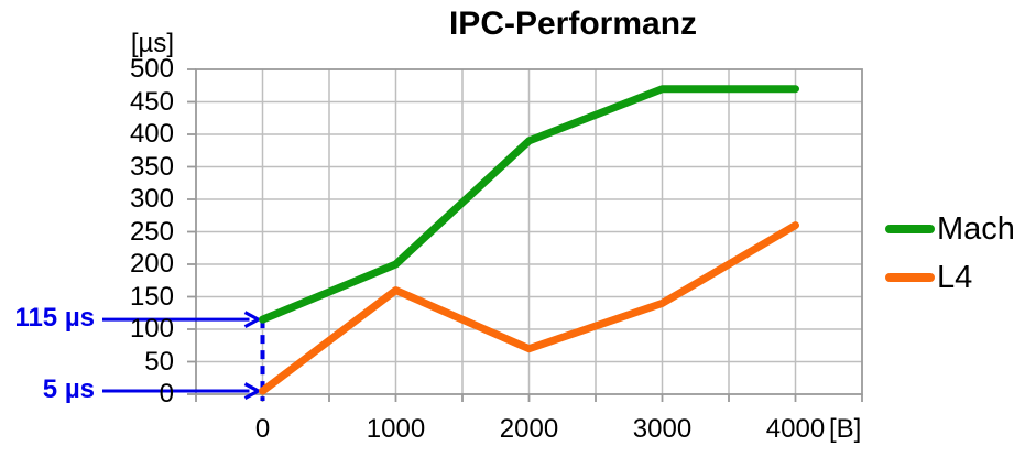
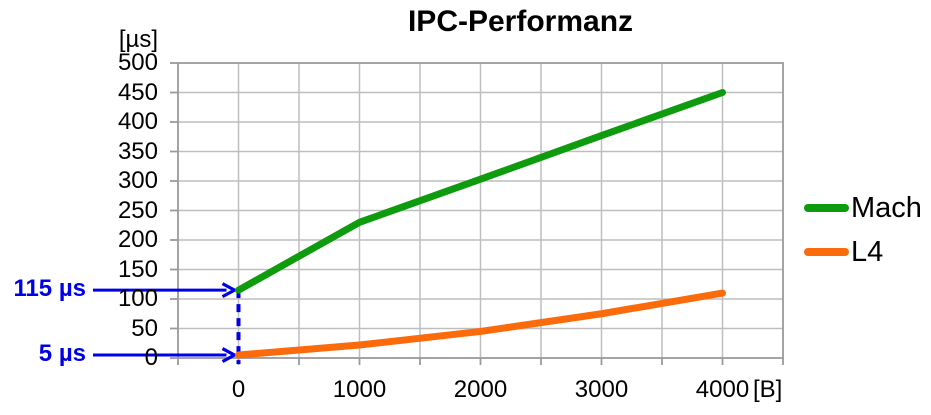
Mach/1000: 200 -> 230
L4/1000: 160 -> 20
Mach/2000: 390 -> 300
L4/2000: 70 -> 40
Mach/3000: 470 -> 380
L4/3000: 140 -> 80
Mach/4000: 470 -> 450
L4/4000: 260 -> 110
